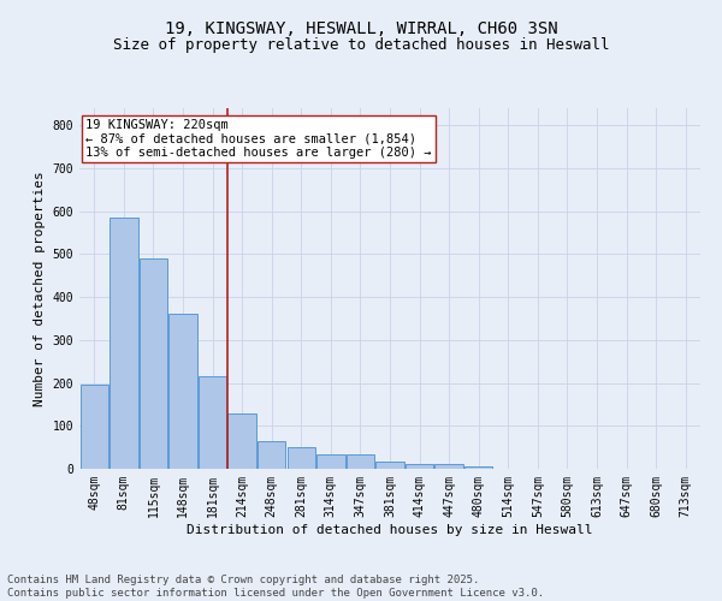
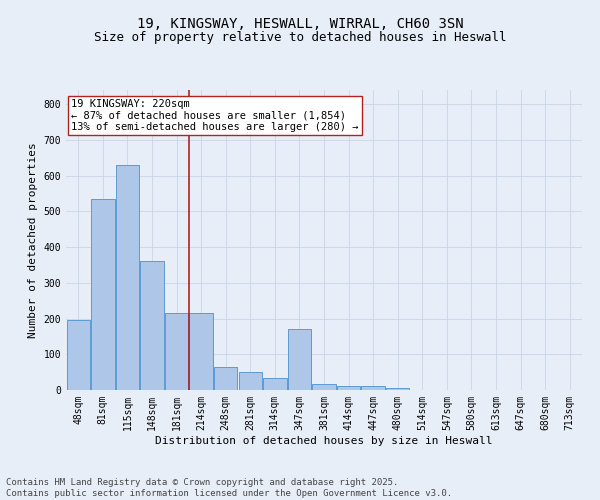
81sqm: 585 -> 535
115sqm: 490 -> 630
214sqm: 130 -> 215
347sqm: 35 -> 170
